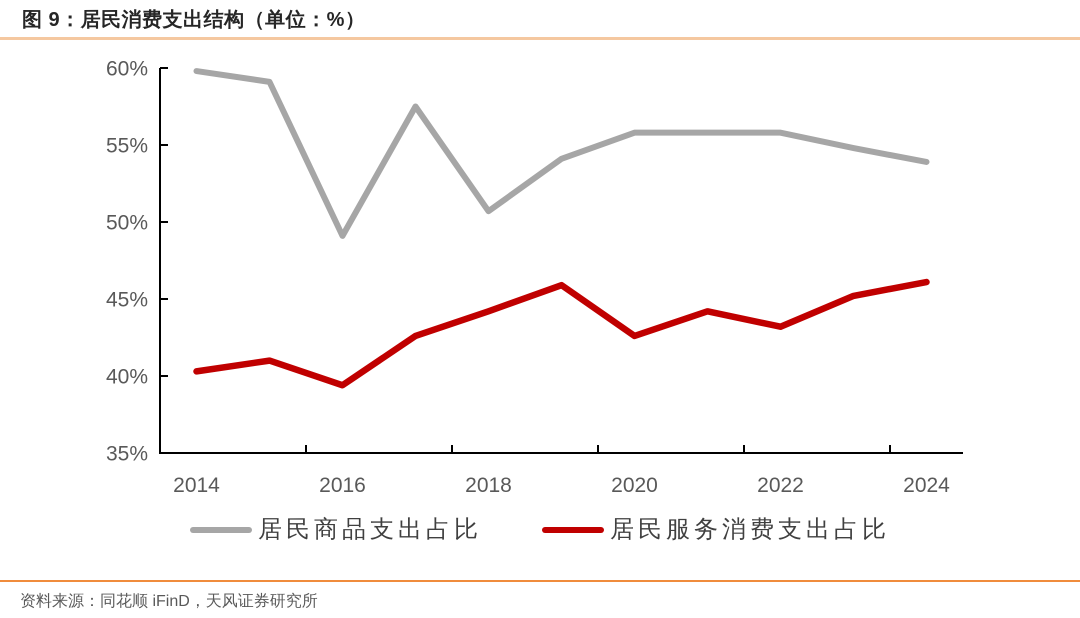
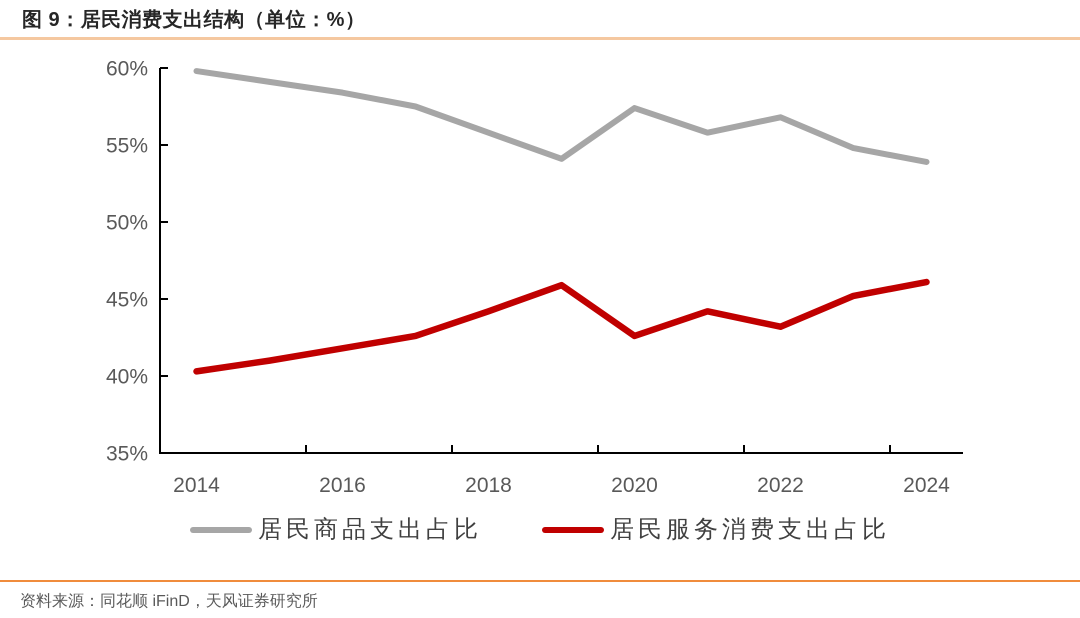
居民商品支出占比/2016: 49.1% -> 58.4%
居民服务消费支出占比/2016: 39.4% -> 41.8%
居民商品支出占比/2018: 50.7% -> 55.8%
居民商品支出占比/2020: 55.8% -> 57.4%
居民商品支出占比/2022: 55.8% -> 56.8%
